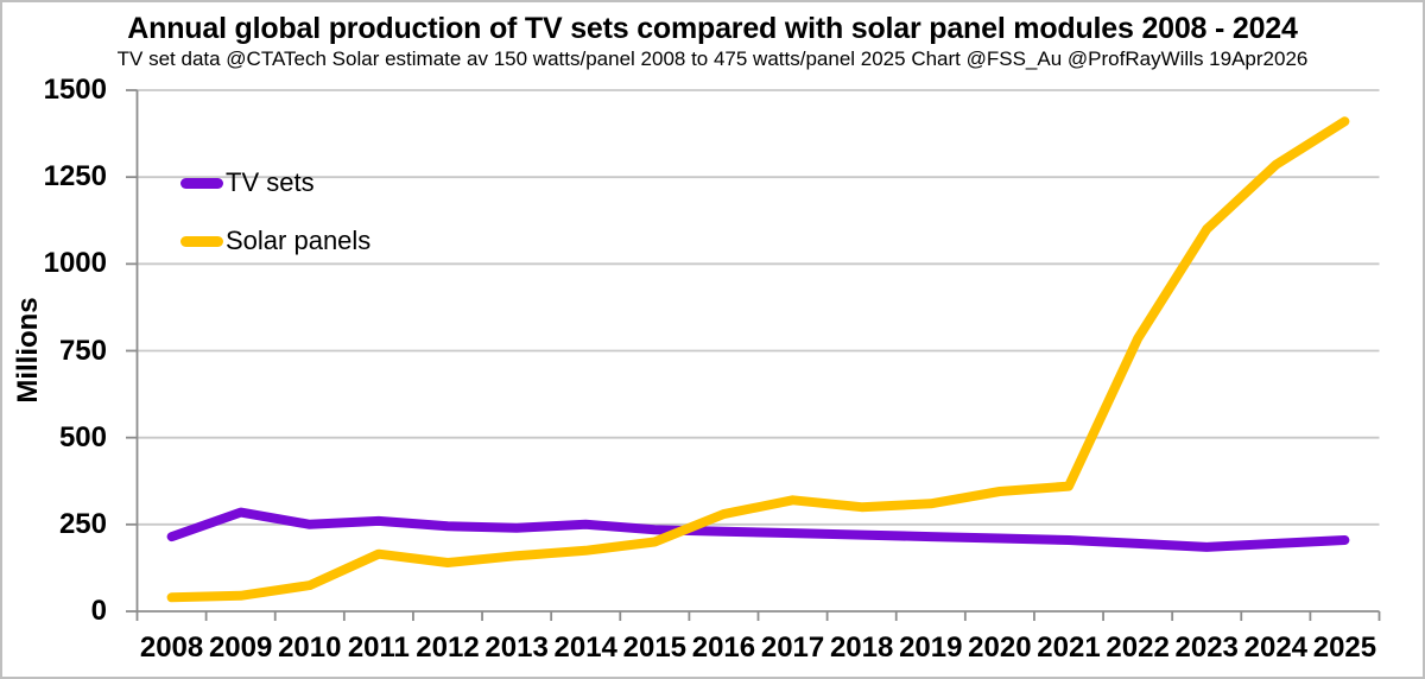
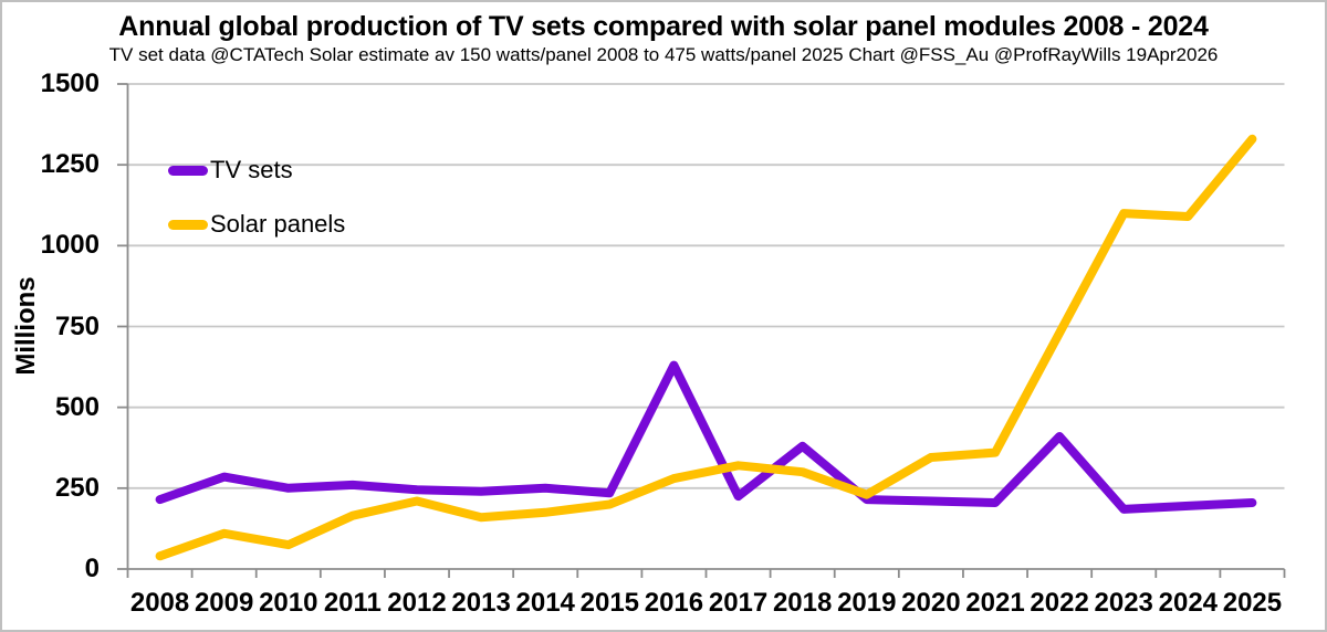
Solar panels/2009: 40 -> 110
Solar panels/2012: 140 -> 210
TV sets/2016: 230 -> 630
TV sets/2018: 220 -> 380
Solar panels/2019: 310 -> 230
TV sets/2022: 200 -> 410
Solar panels/2022: 780 -> 730
Solar panels/2024: 1280 -> 1090
Solar panels/2025: 1410 -> 1330
